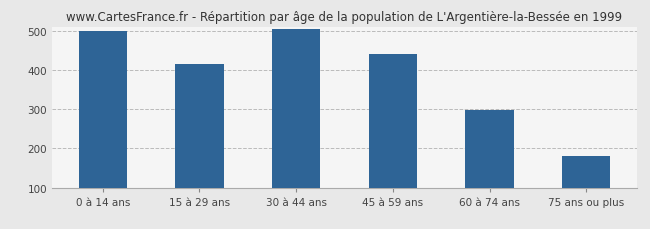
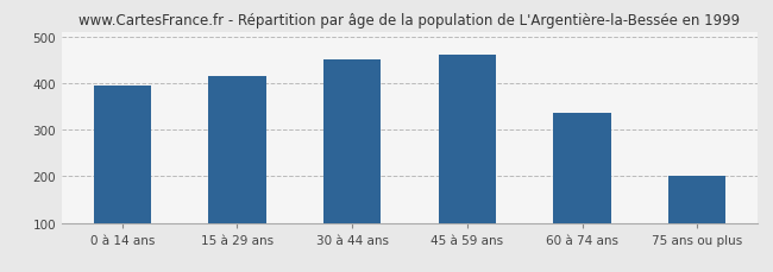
0 à 14 ans: 500 -> 395
30 à 44 ans: 503 -> 450
45 à 59 ans: 440 -> 460
60 à 74 ans: 297 -> 335
75 ans ou plus: 180 -> 200
